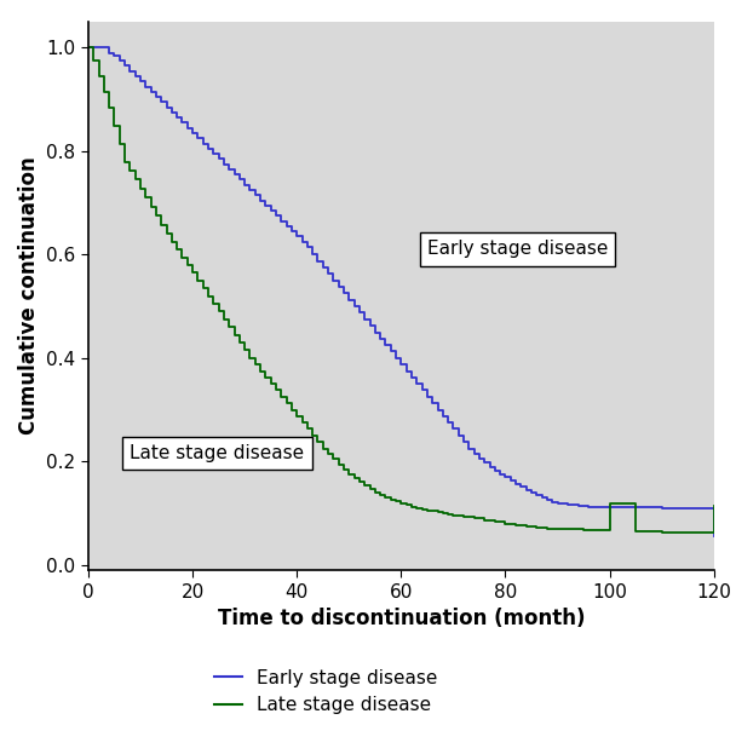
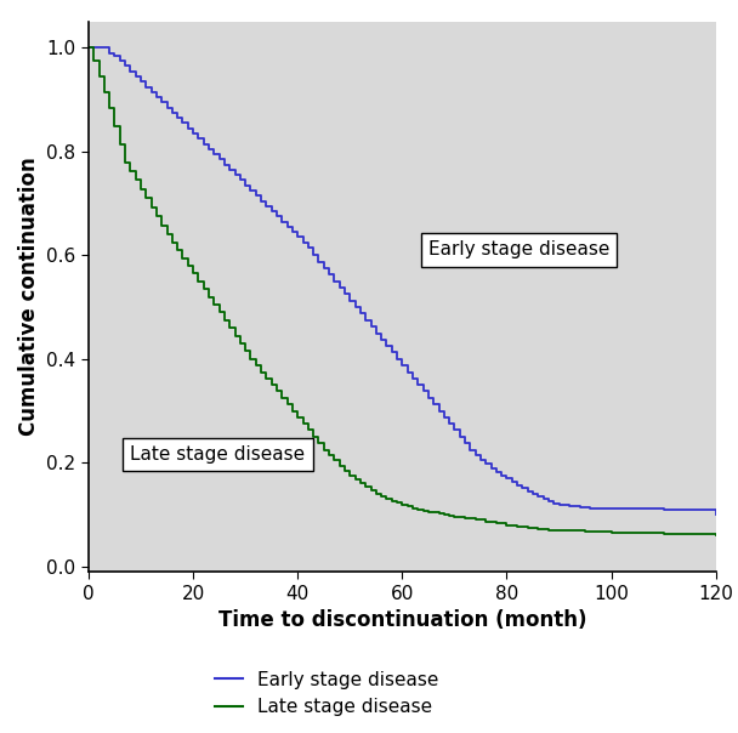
Late stage disease/100: 0.120 -> 0.066
Early stage disease/120: 0.055 -> 0.100
Late stage disease/120: 0.115 -> 0.060
